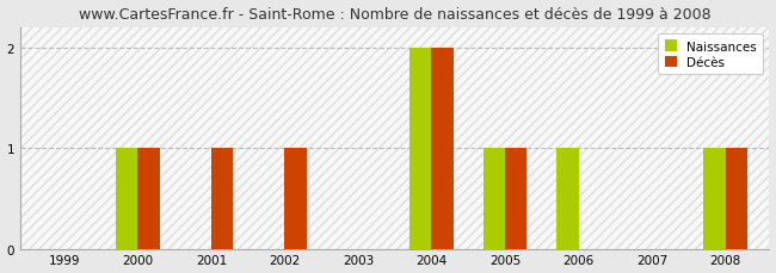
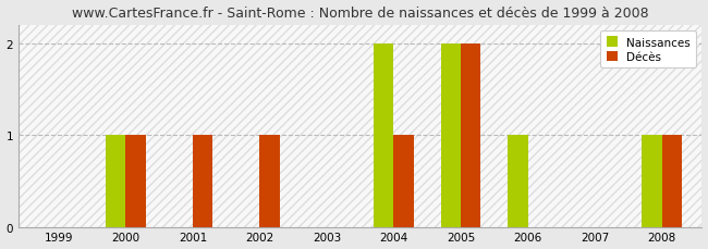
Décès/2004: 2 -> 1
Naissances/2005: 1 -> 2
Décès/2005: 1 -> 2
